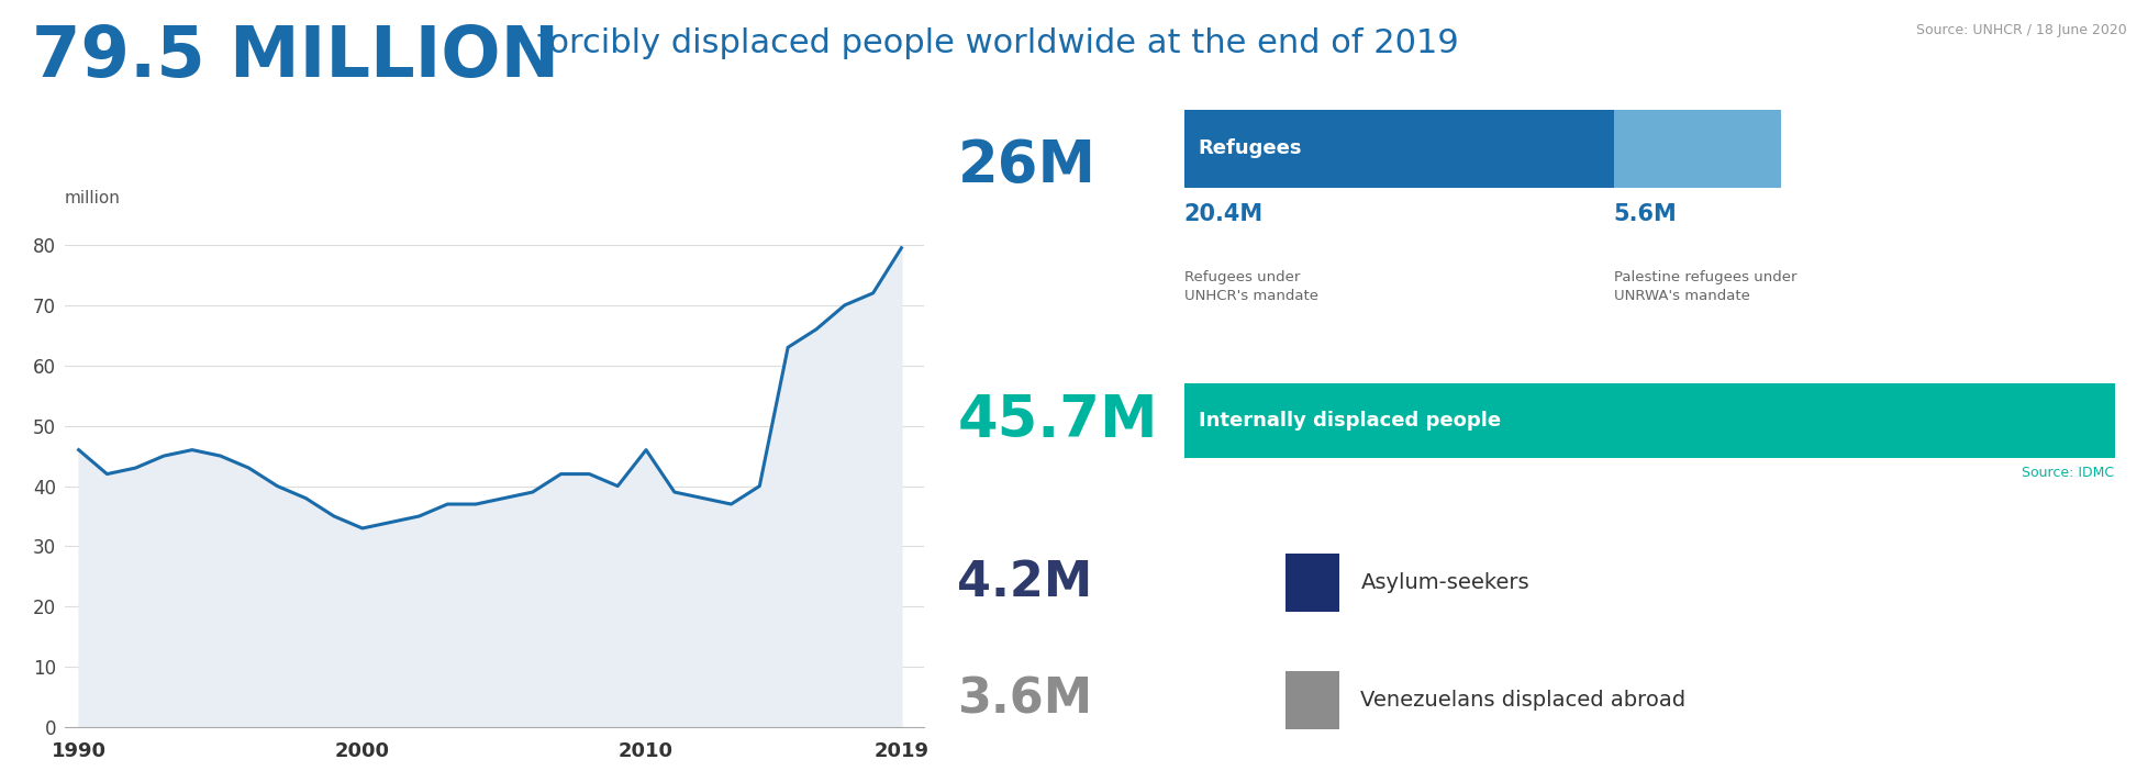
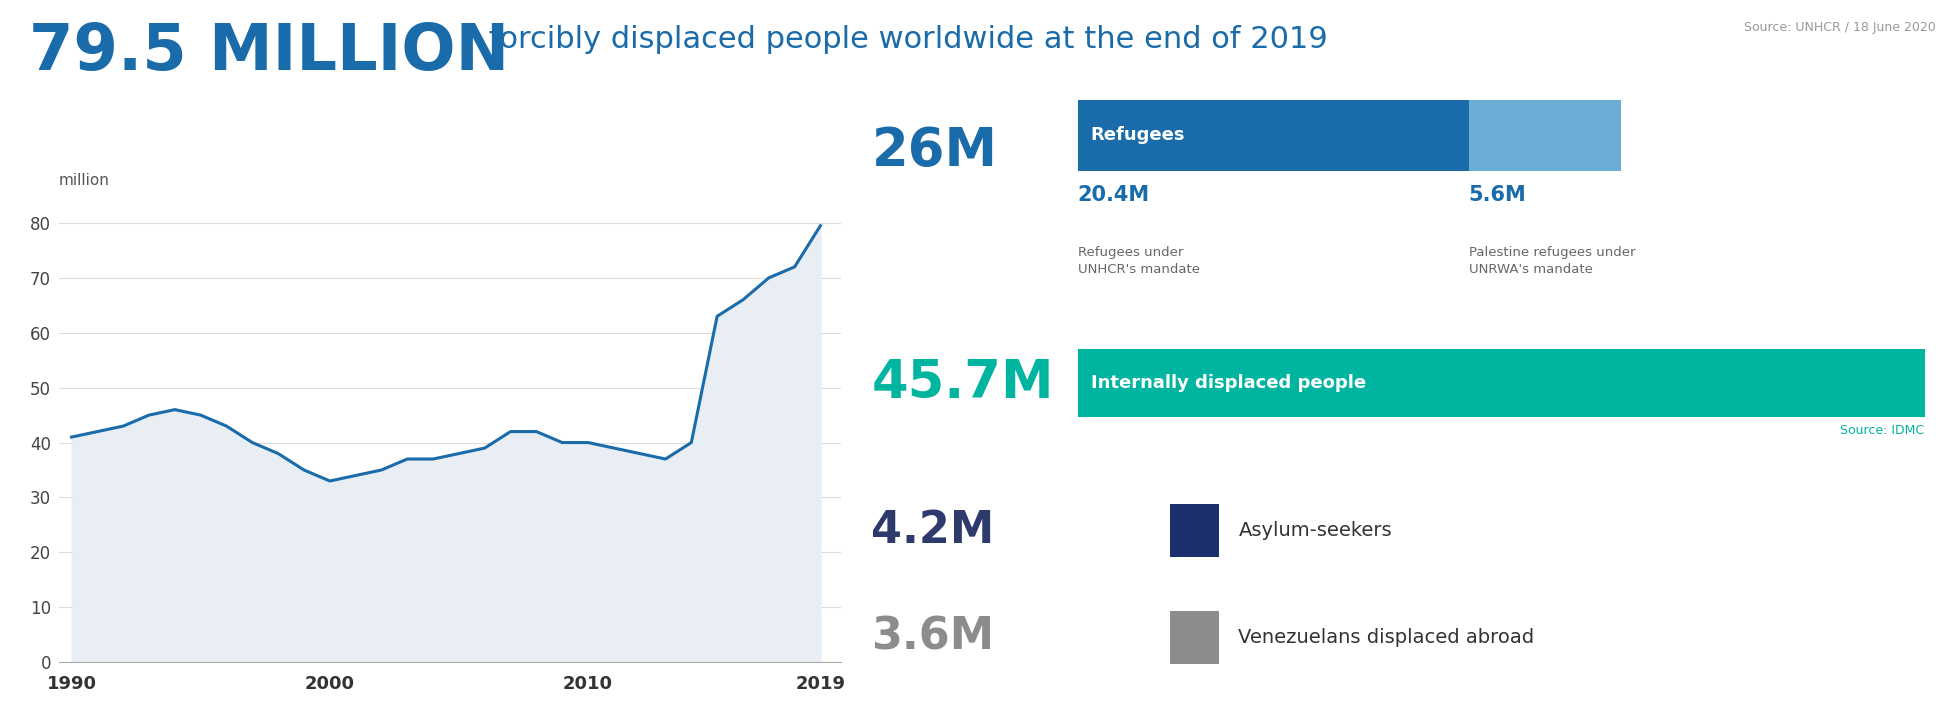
1990: 46.0 -> 41.0
2010: 46.0 -> 40.0
